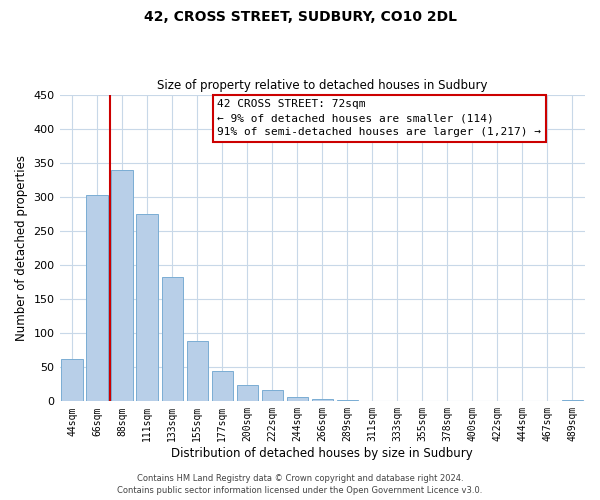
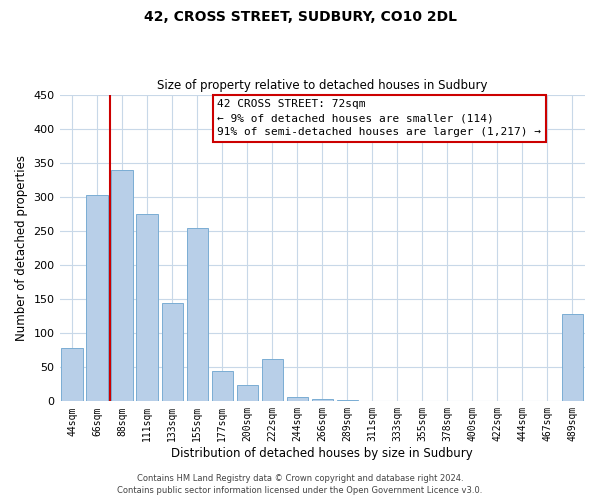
44sqm: 62 -> 78
133sqm: 183 -> 144
155sqm: 89 -> 254
222sqm: 16 -> 62
489sqm: 2 -> 128
